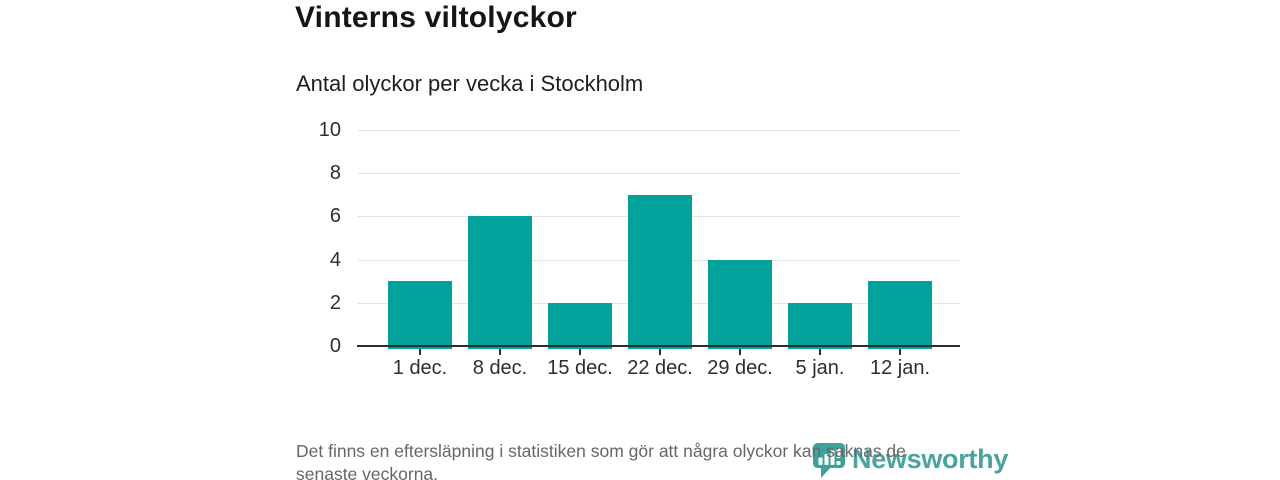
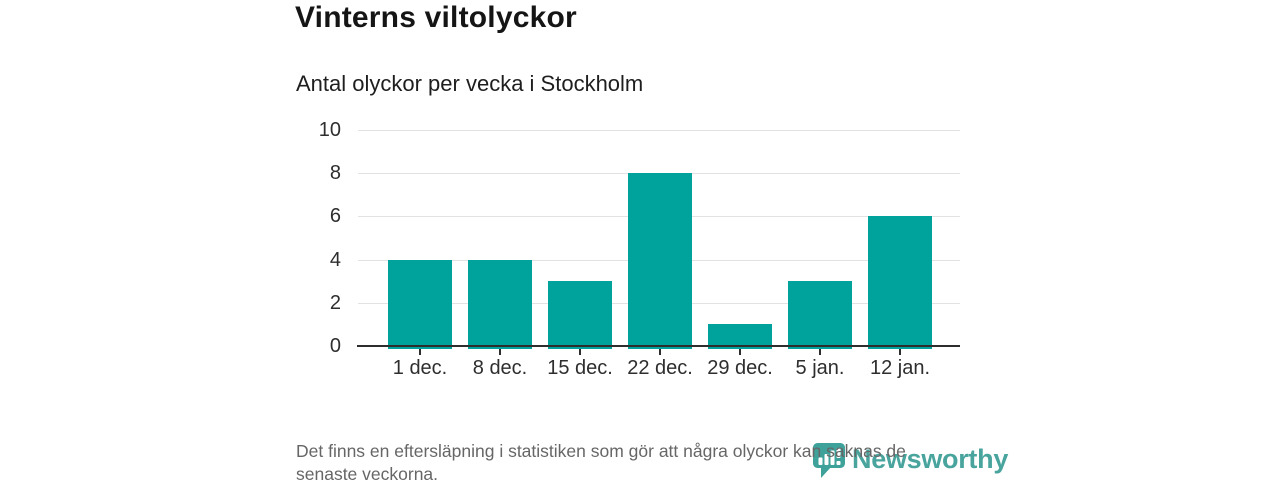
1 dec.: 3 -> 4
8 dec.: 6 -> 4
15 dec.: 2 -> 3
22 dec.: 7 -> 8
29 dec.: 4 -> 1
5 jan.: 2 -> 3
12 jan.: 3 -> 6
